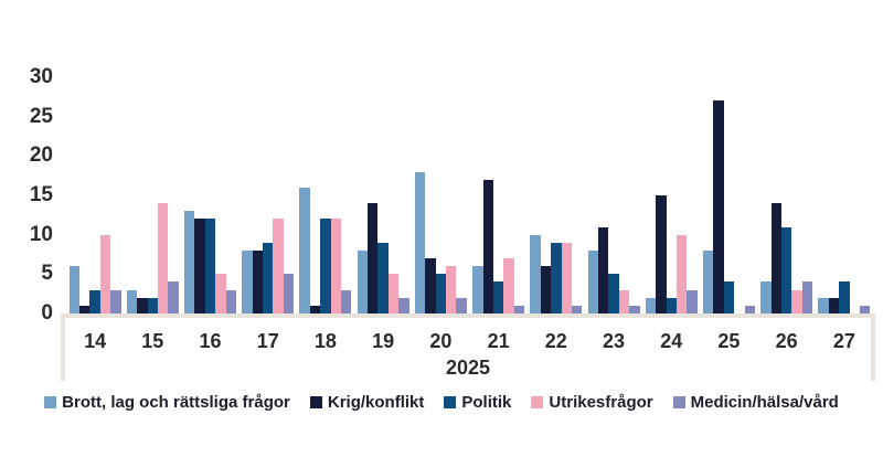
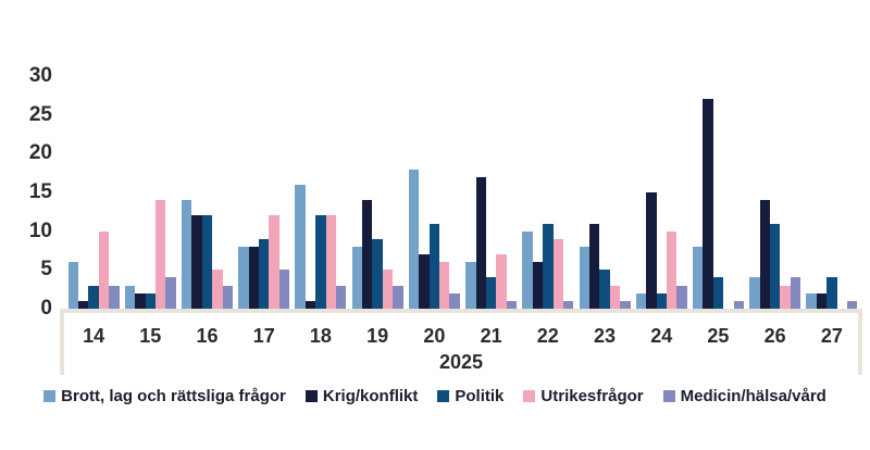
Brott, lag och rättsliga frågor/16: 13 -> 14
Medicin/hälsa/vård/19: 2 -> 3
Politik/20: 5 -> 11
Politik/22: 9 -> 11
